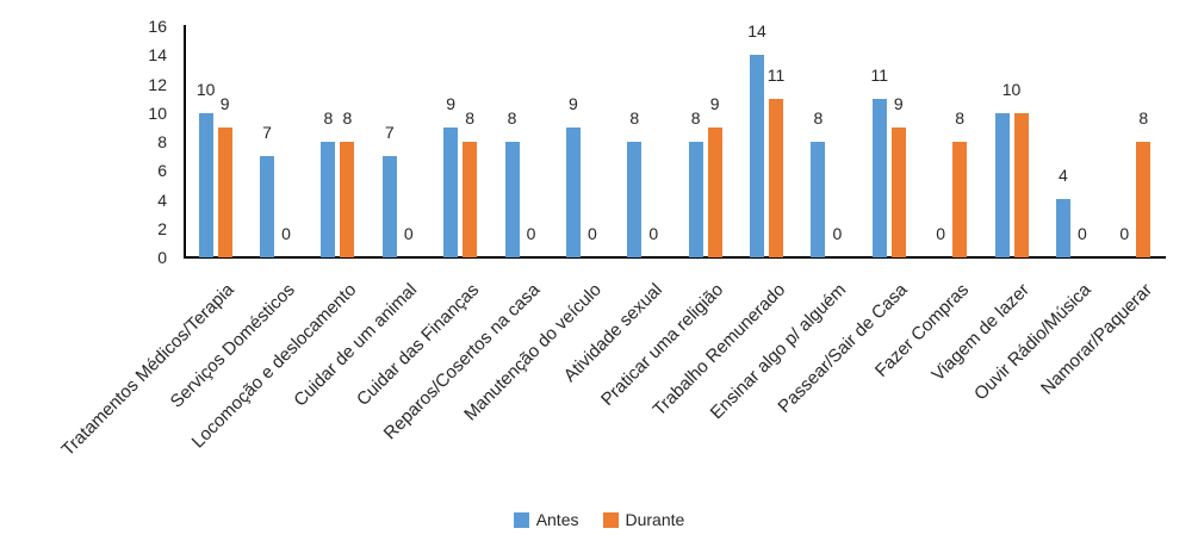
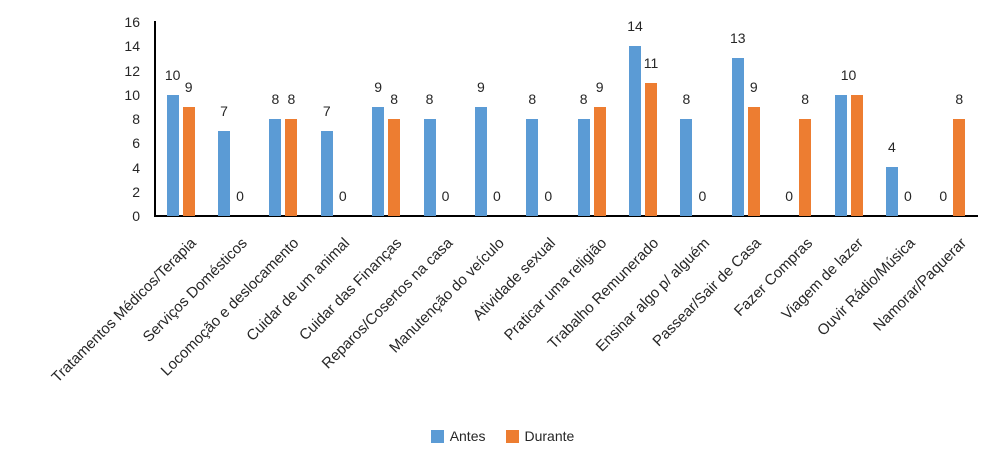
Antes/Passear/Sair de Casa: 11 -> 13
